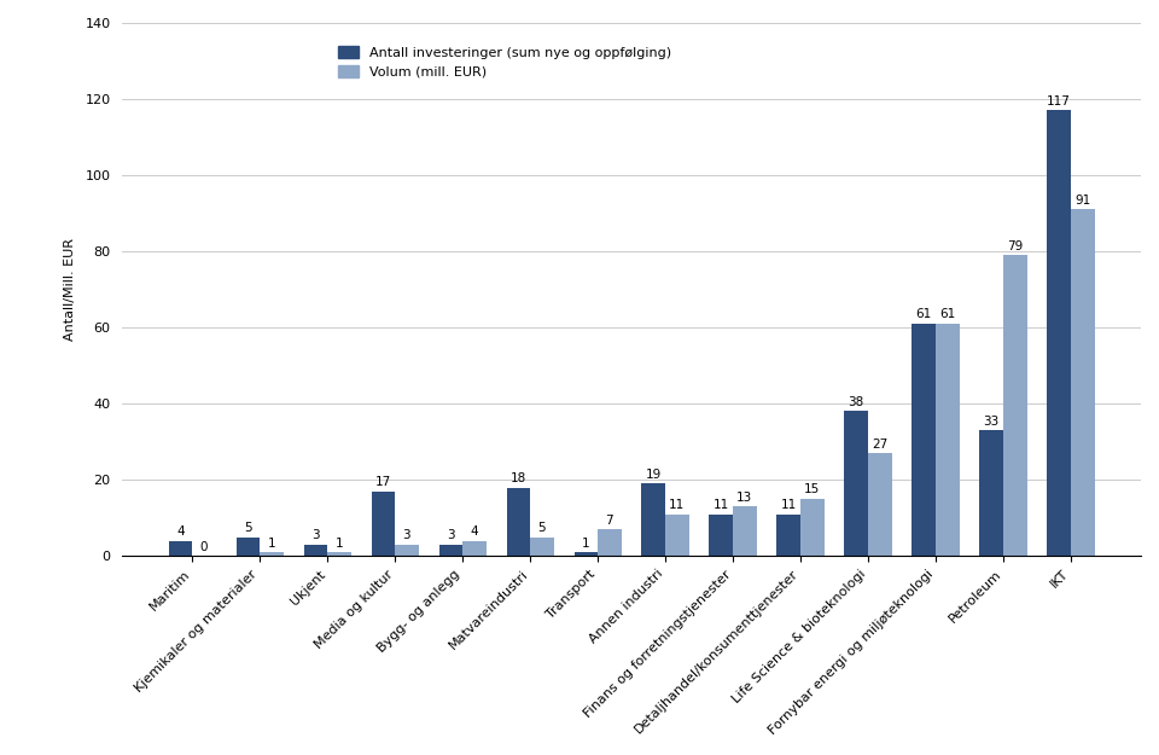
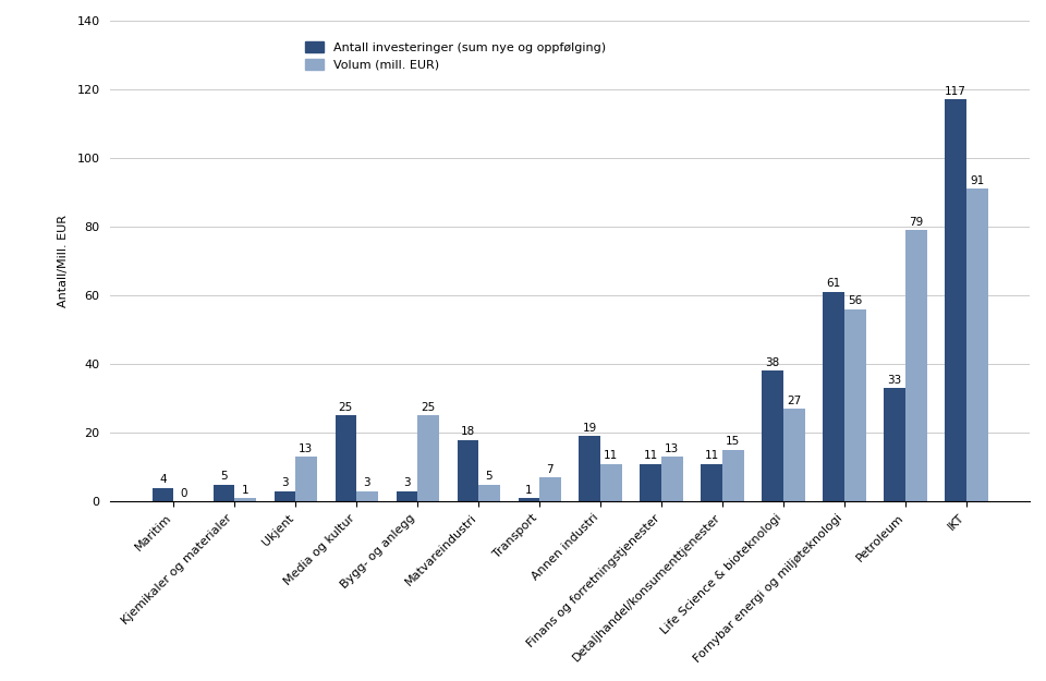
Volum (mill. EUR)/Ukjent: 1 -> 13
Antall investeringer (sum nye og oppfølging)/Media og kultur: 17 -> 25
Volum (mill. EUR)/Bygg- og anlegg: 4 -> 25
Volum (mill. EUR)/Fornybar energi og miljøteknologi: 61 -> 56
